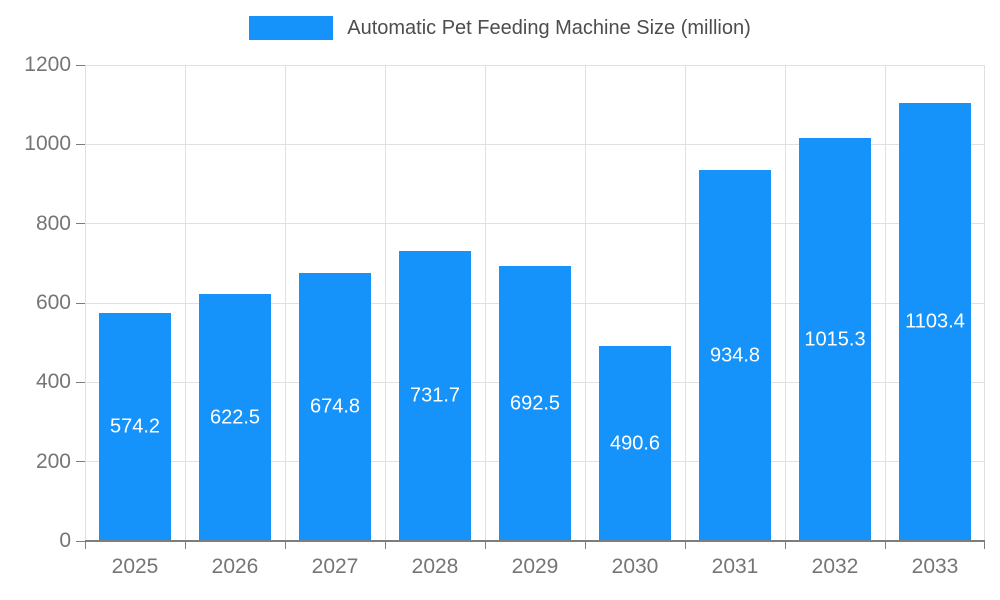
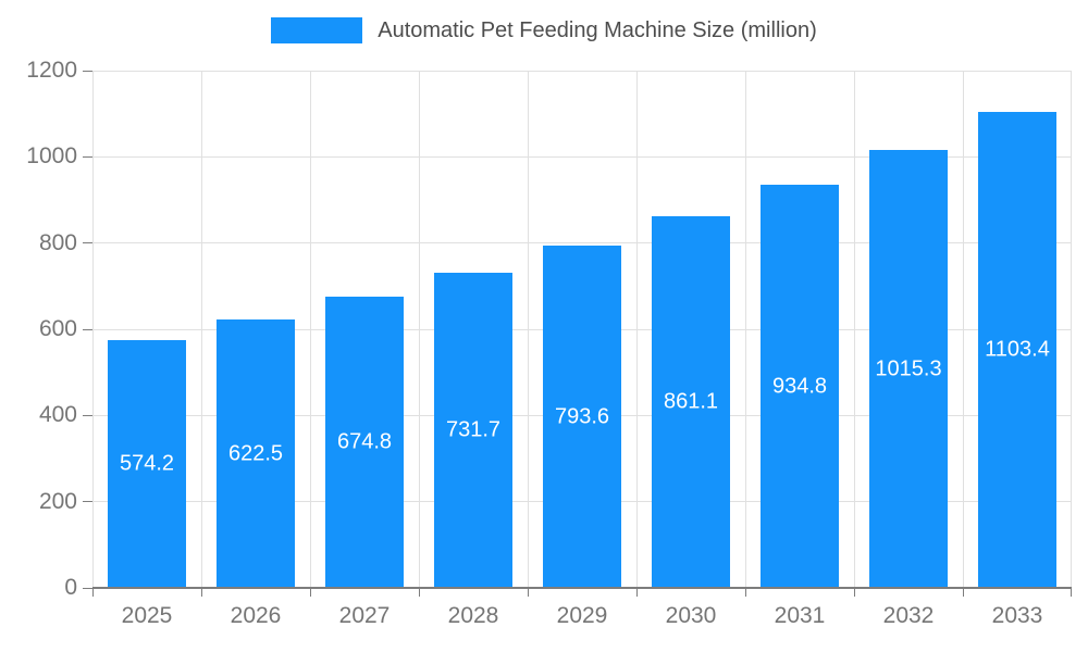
2029: 692.5 -> 793.6
2030: 490.6 -> 861.1
